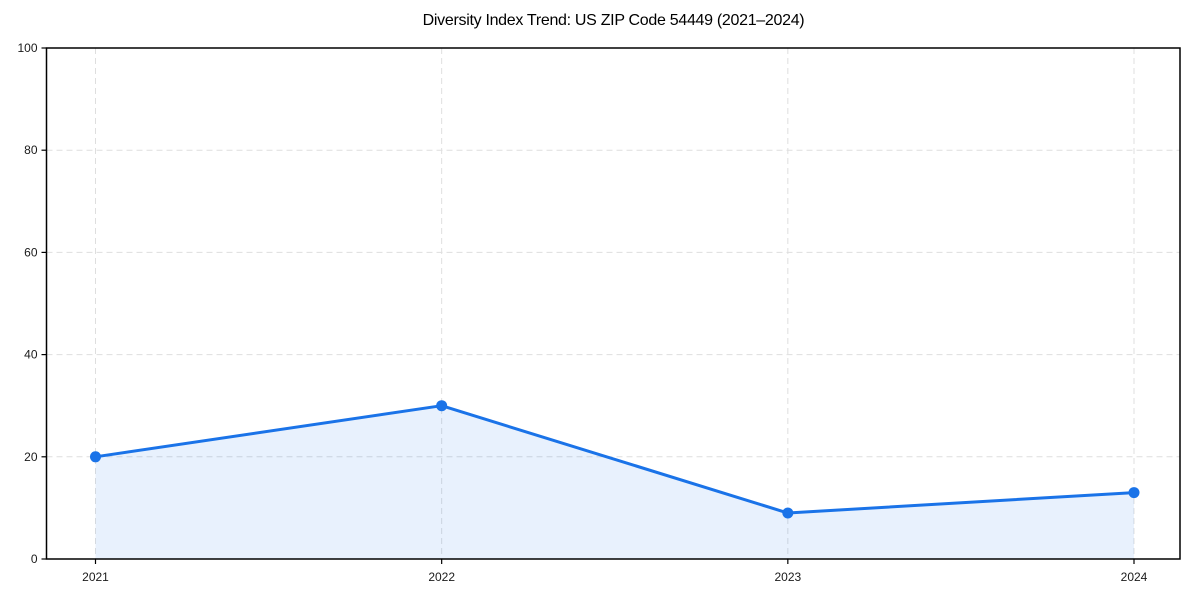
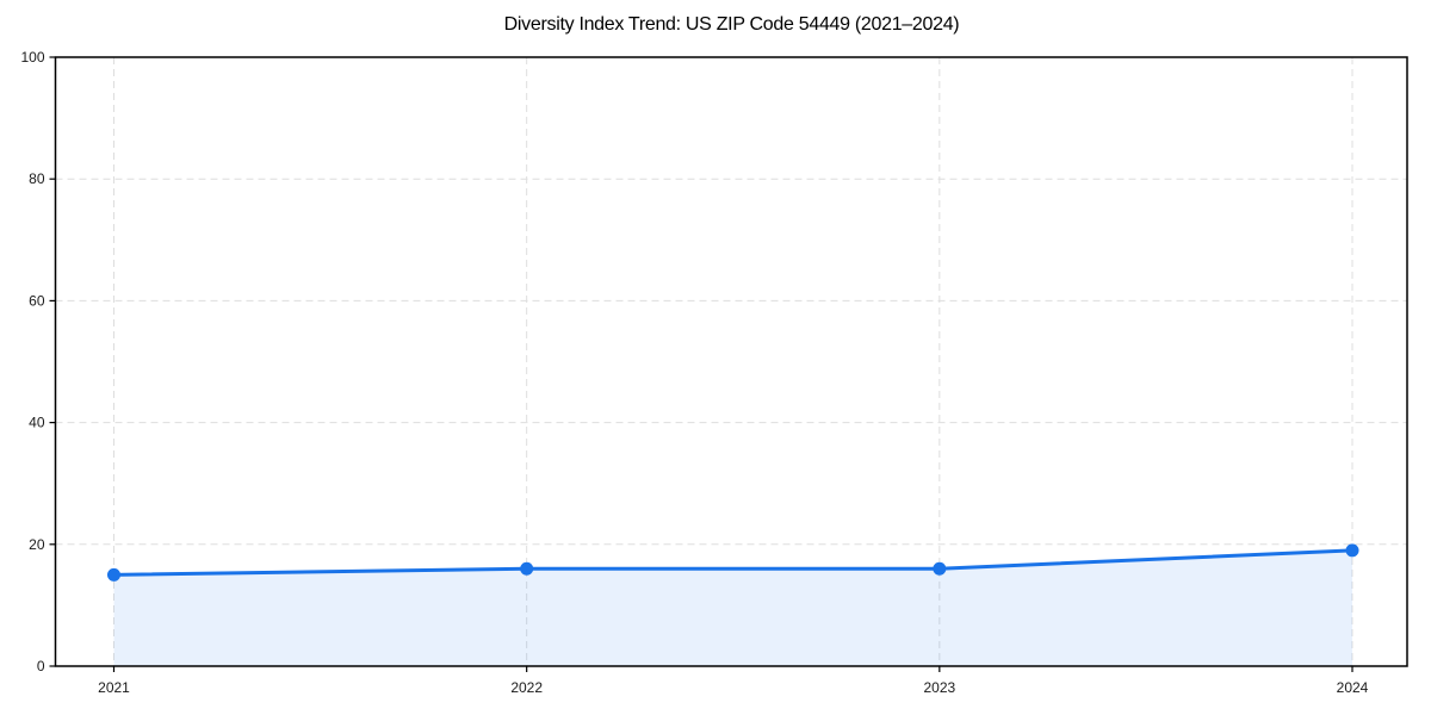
2021: 20 -> 15
2022: 30 -> 16
2023: 9 -> 16
2024: 13 -> 19
